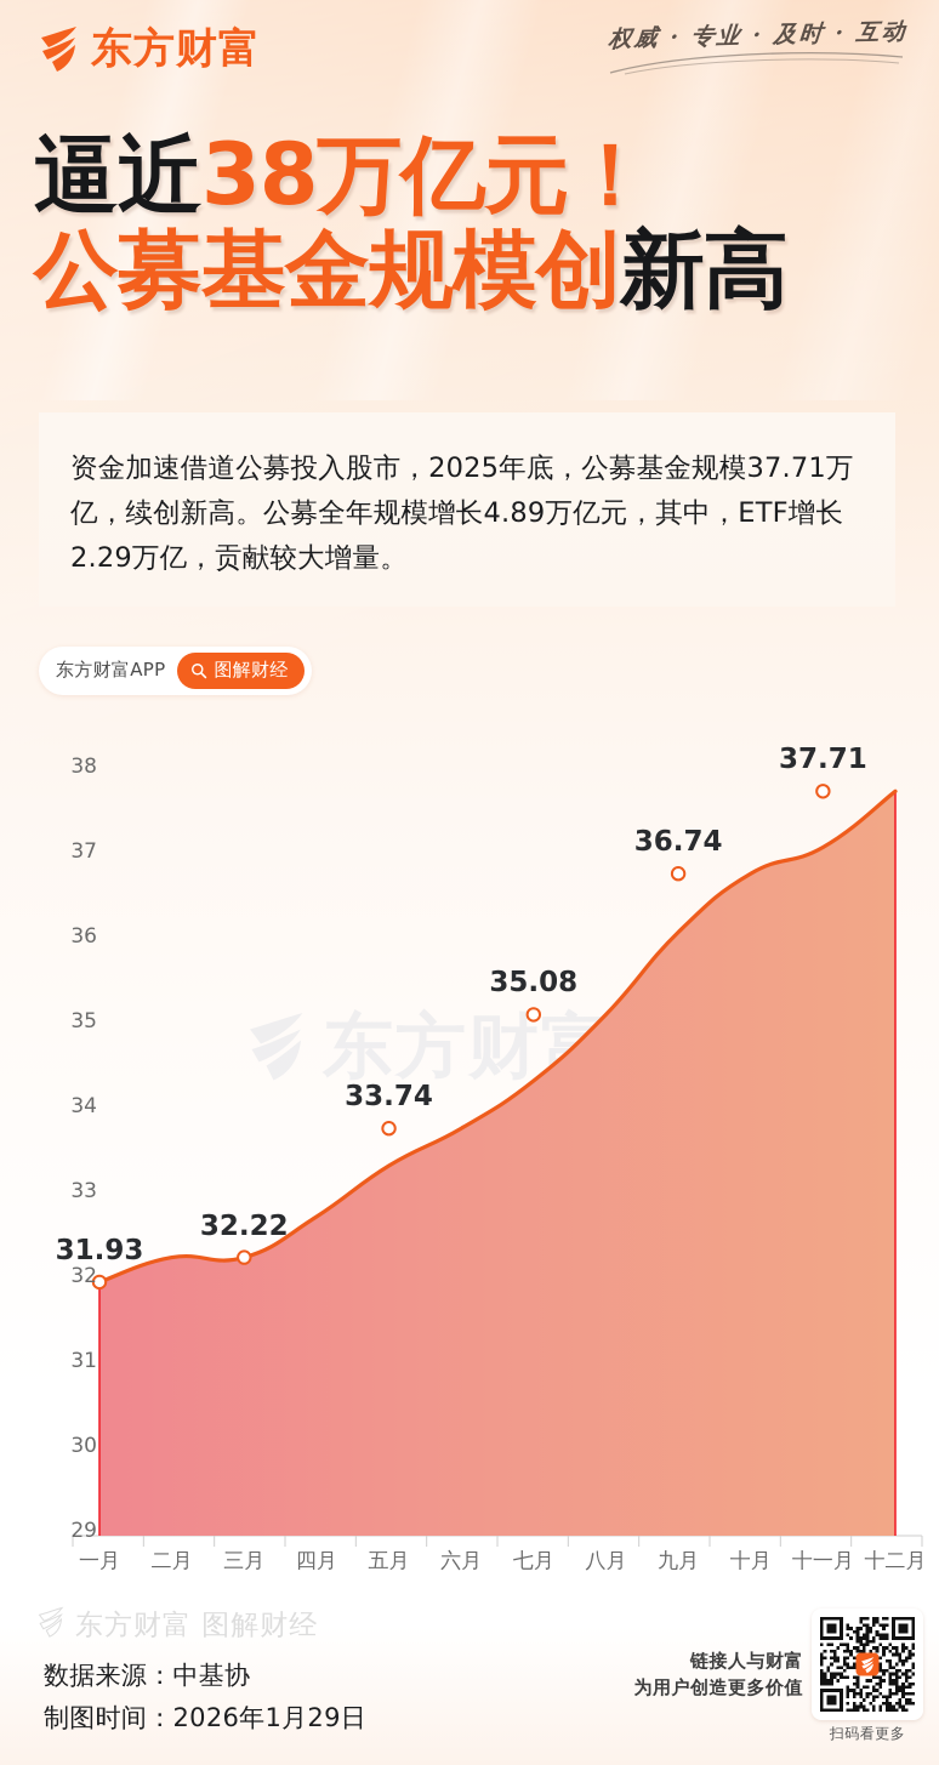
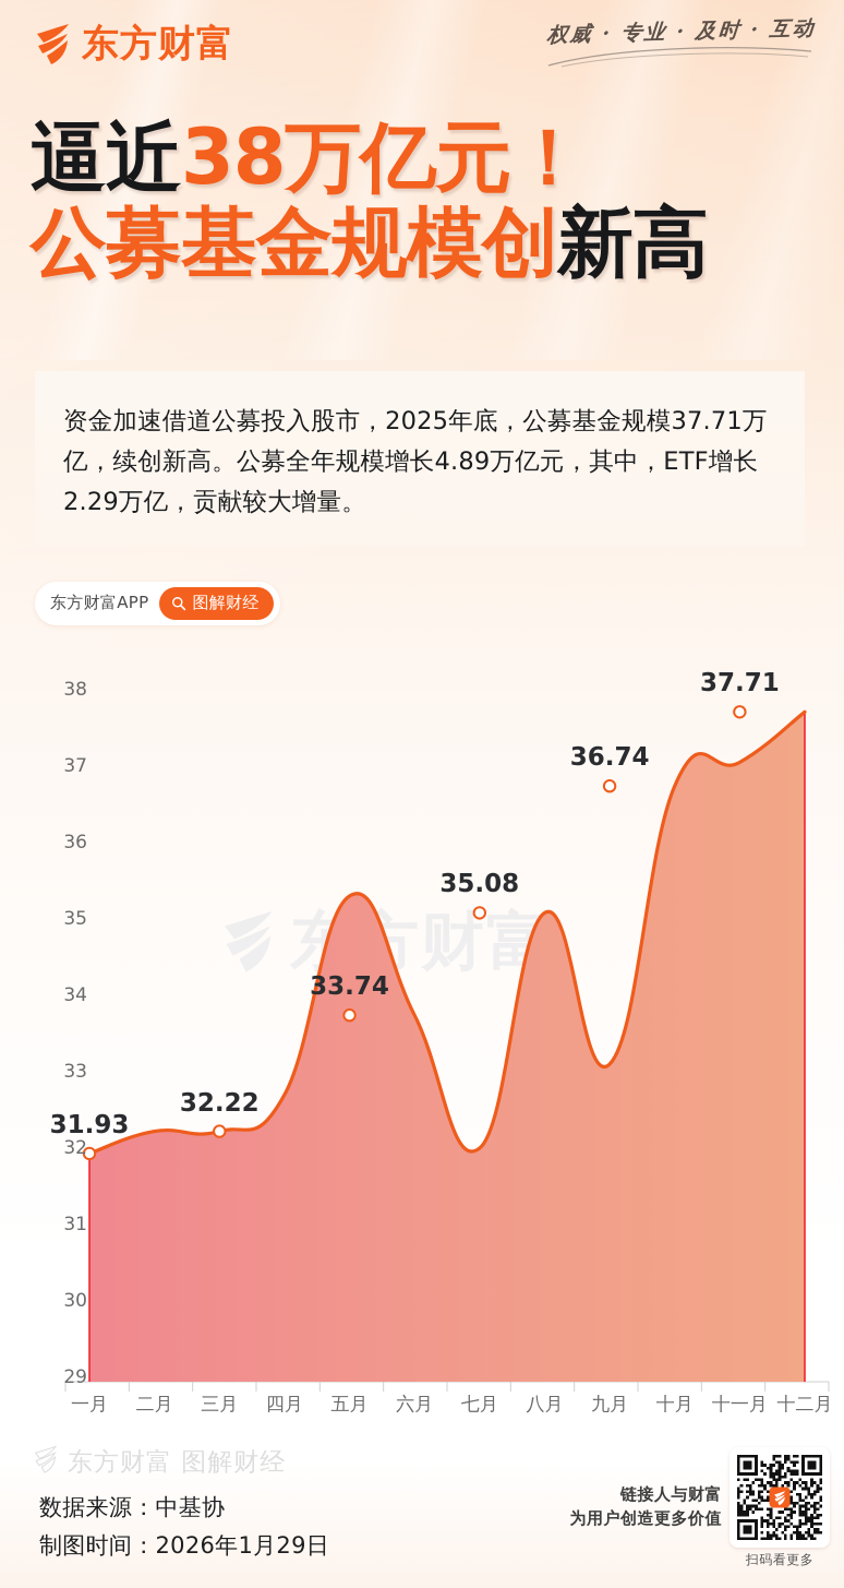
五月: 33.3 -> 35.3
七月: 34.3 -> 32.0
九月: 36.0 -> 33.1
